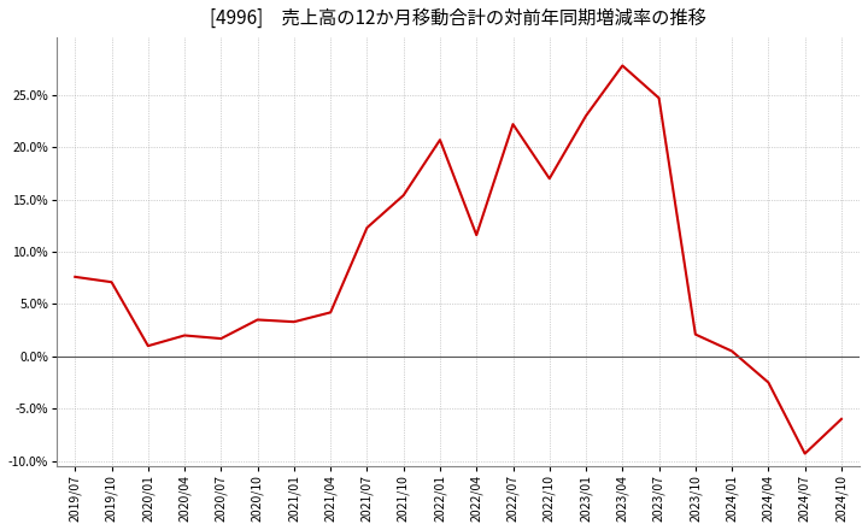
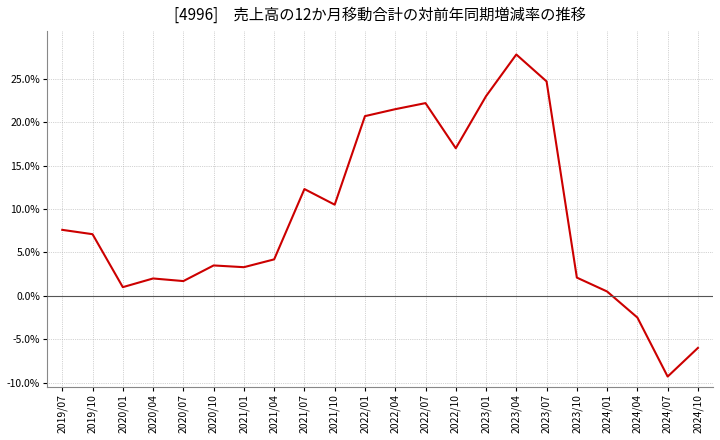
2021/10: 15.4% -> 10.5%
2022/04: 11.6% -> 21.5%
